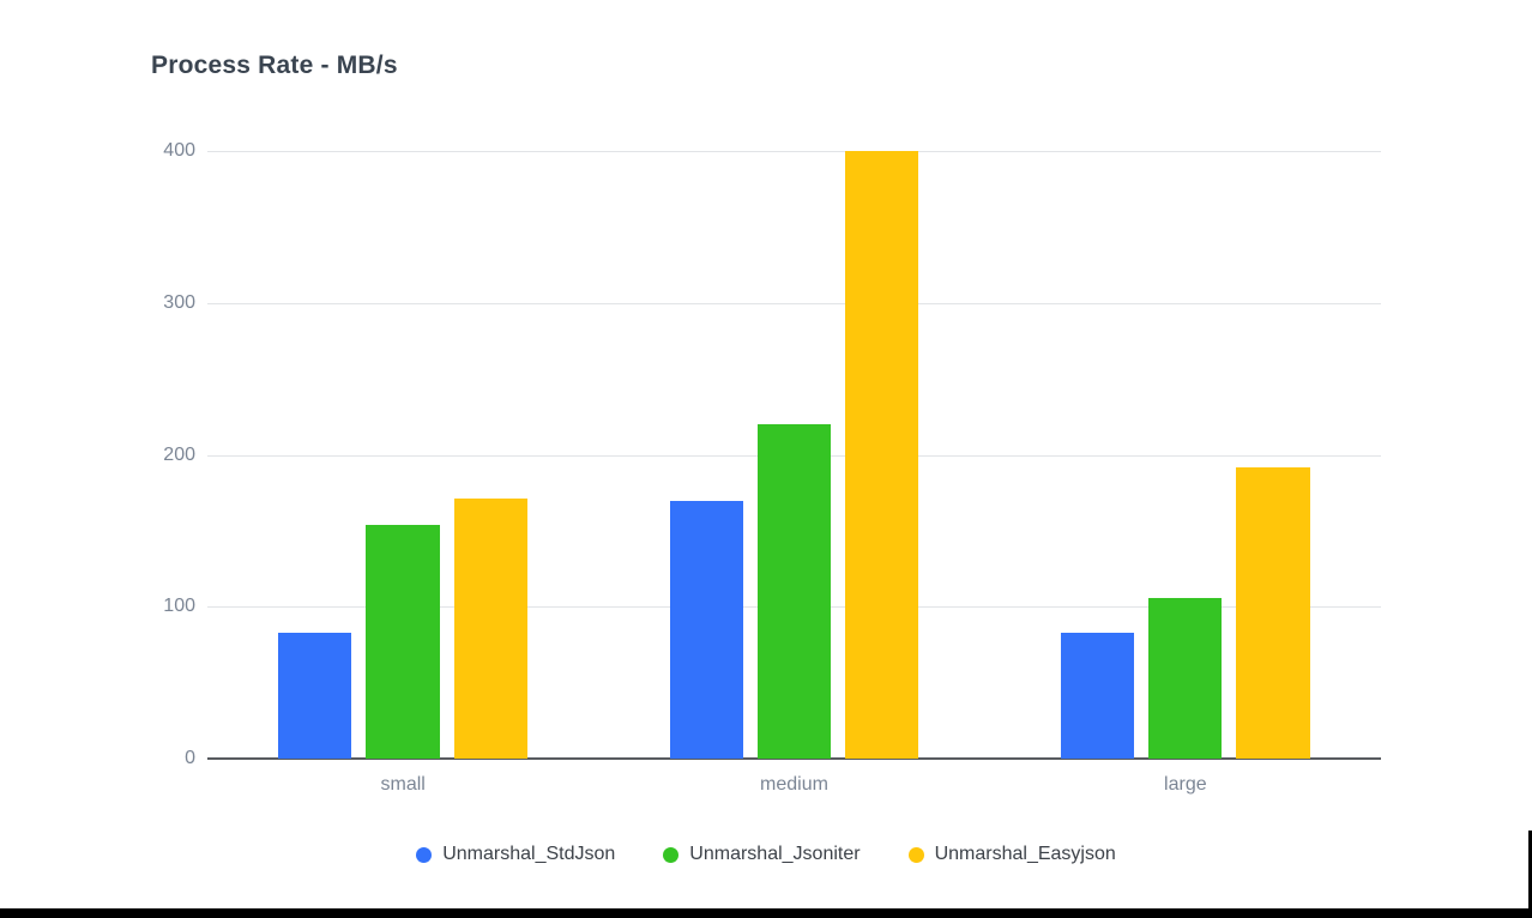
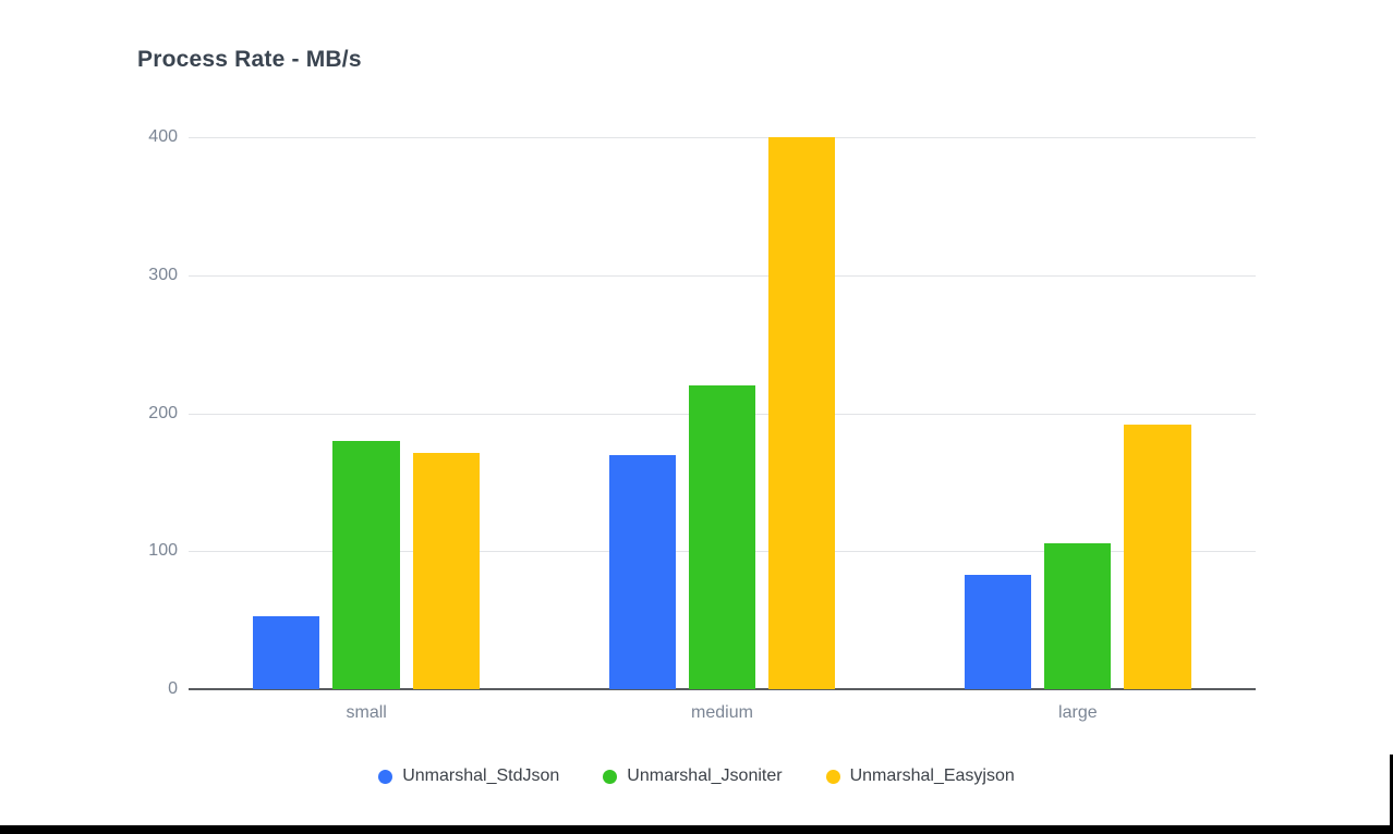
Unmarshal_StdJson/small: 83 -> 53
Unmarshal_Jsoniter/small: 154 -> 180
